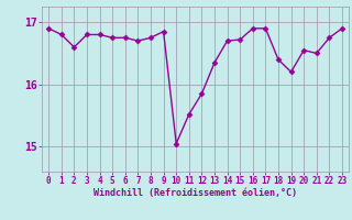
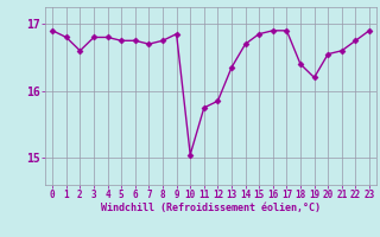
11: 15.52 -> 15.75
15: 16.72 -> 16.85
21: 16.50 -> 16.60
